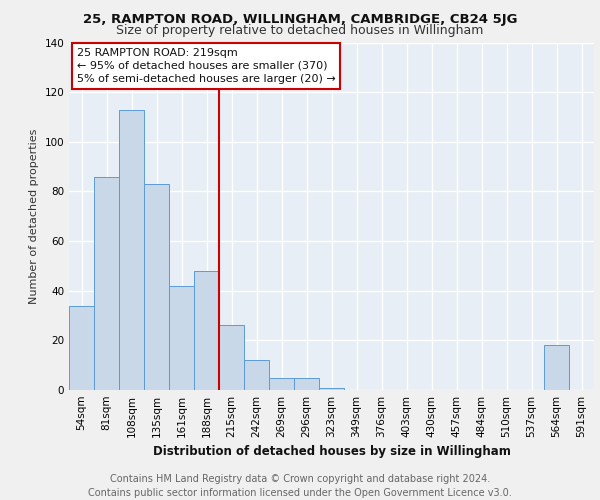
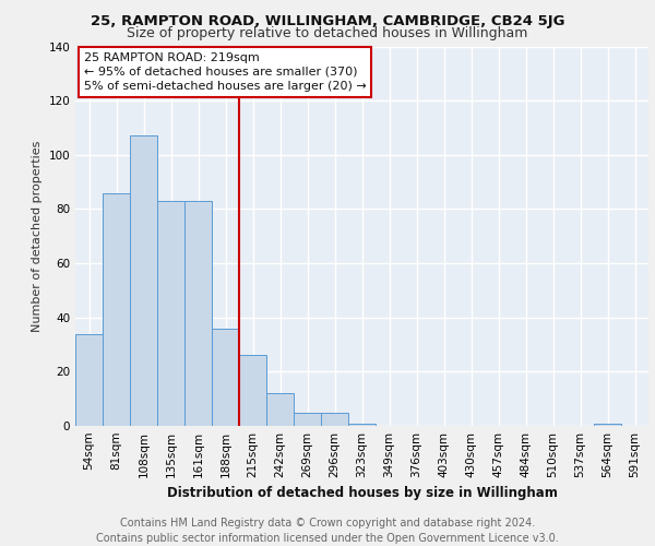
108sqm: 113 -> 107
161sqm: 42 -> 83
188sqm: 48 -> 36
564sqm: 18 -> 1
